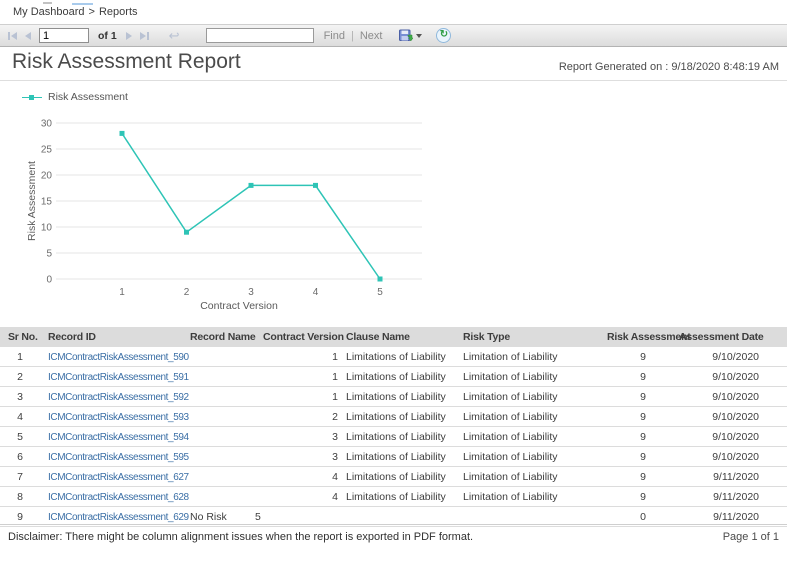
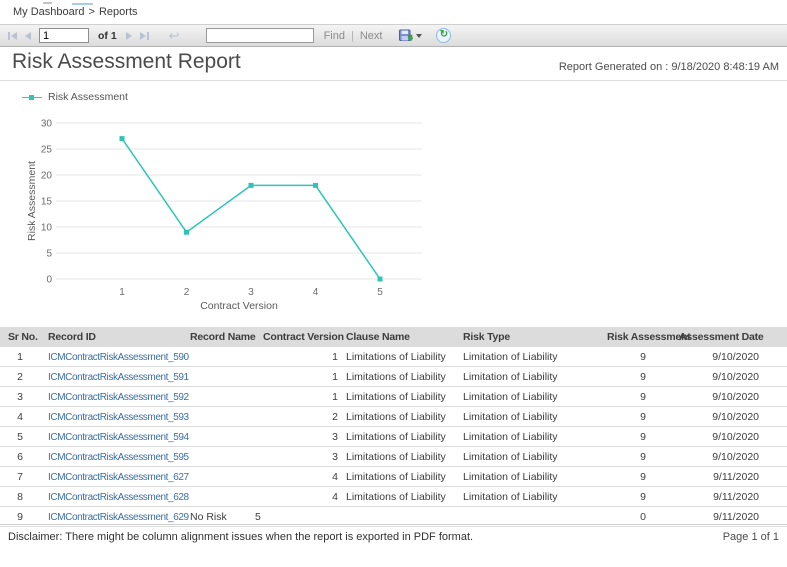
1: 28 -> 27
